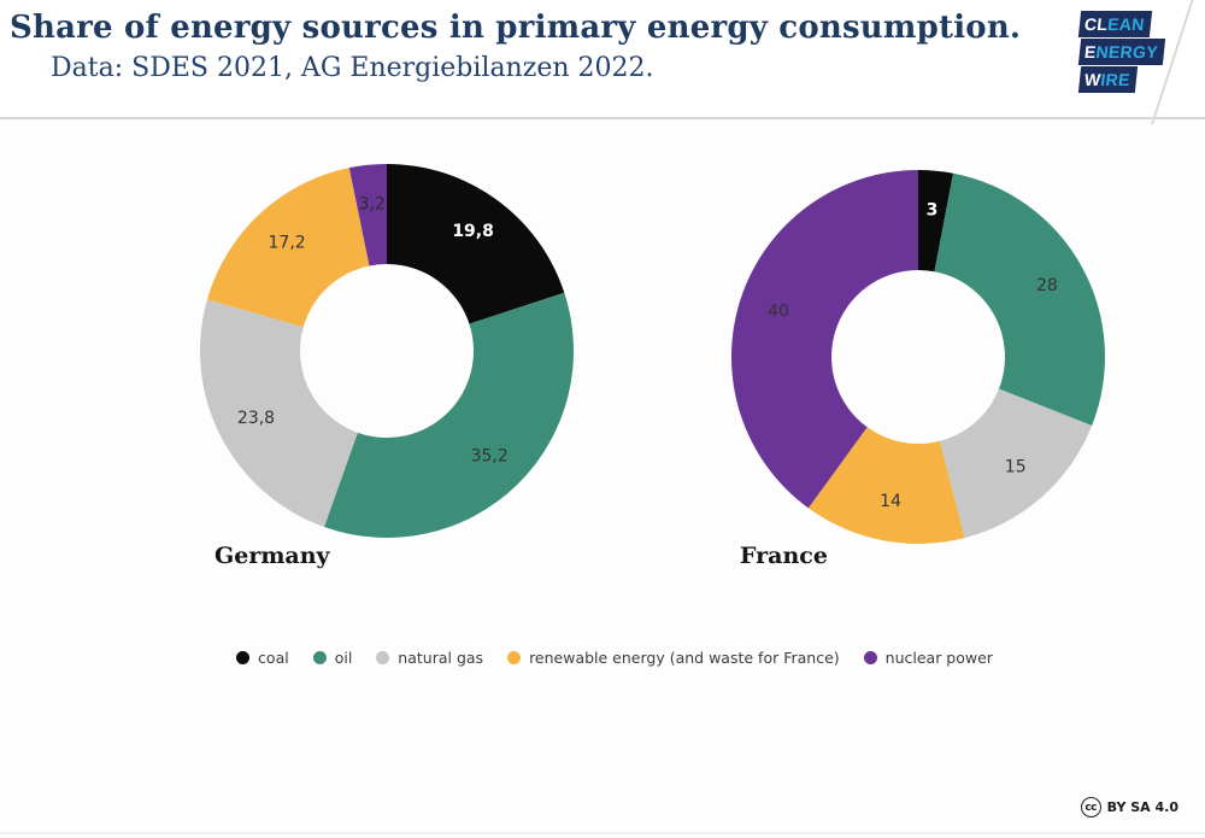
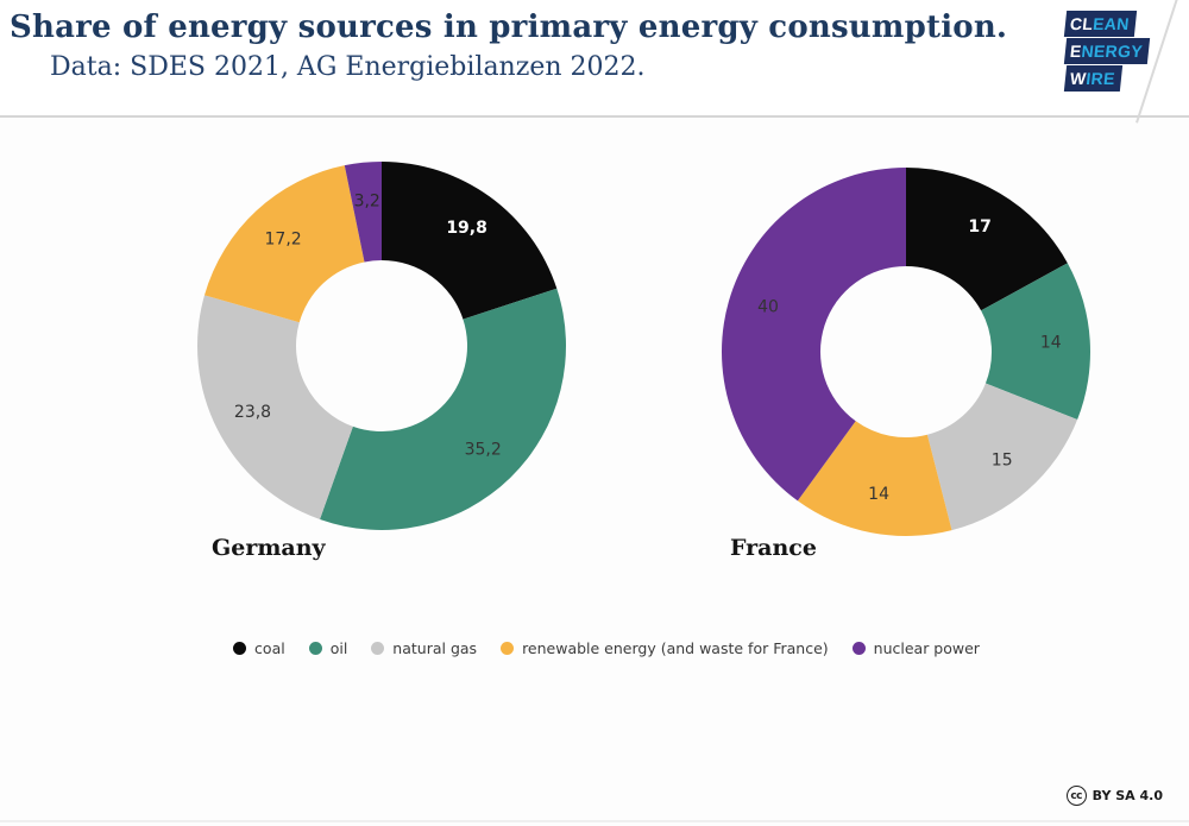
France/coal: 3 -> 17
France/oil: 28 -> 14
